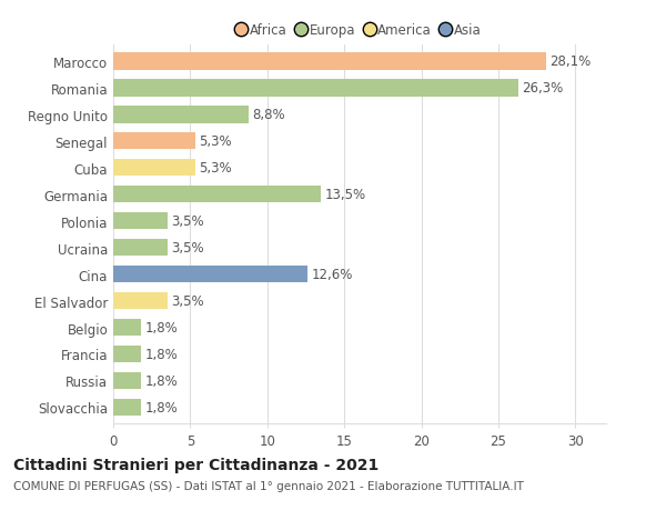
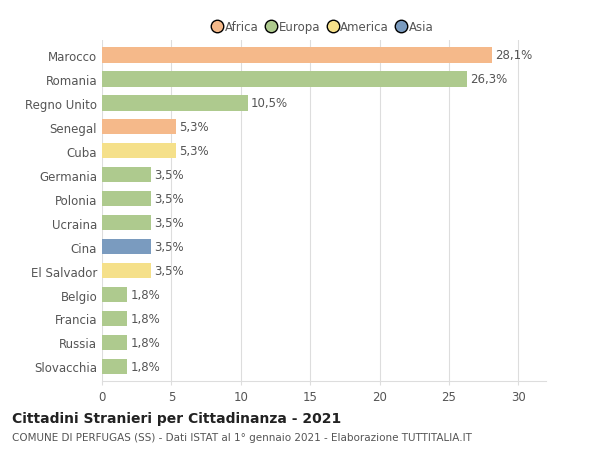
Regno Unito: 8,8% -> 10,5%
Germania: 13,5% -> 3,5%
Cina: 12,6% -> 3,5%
